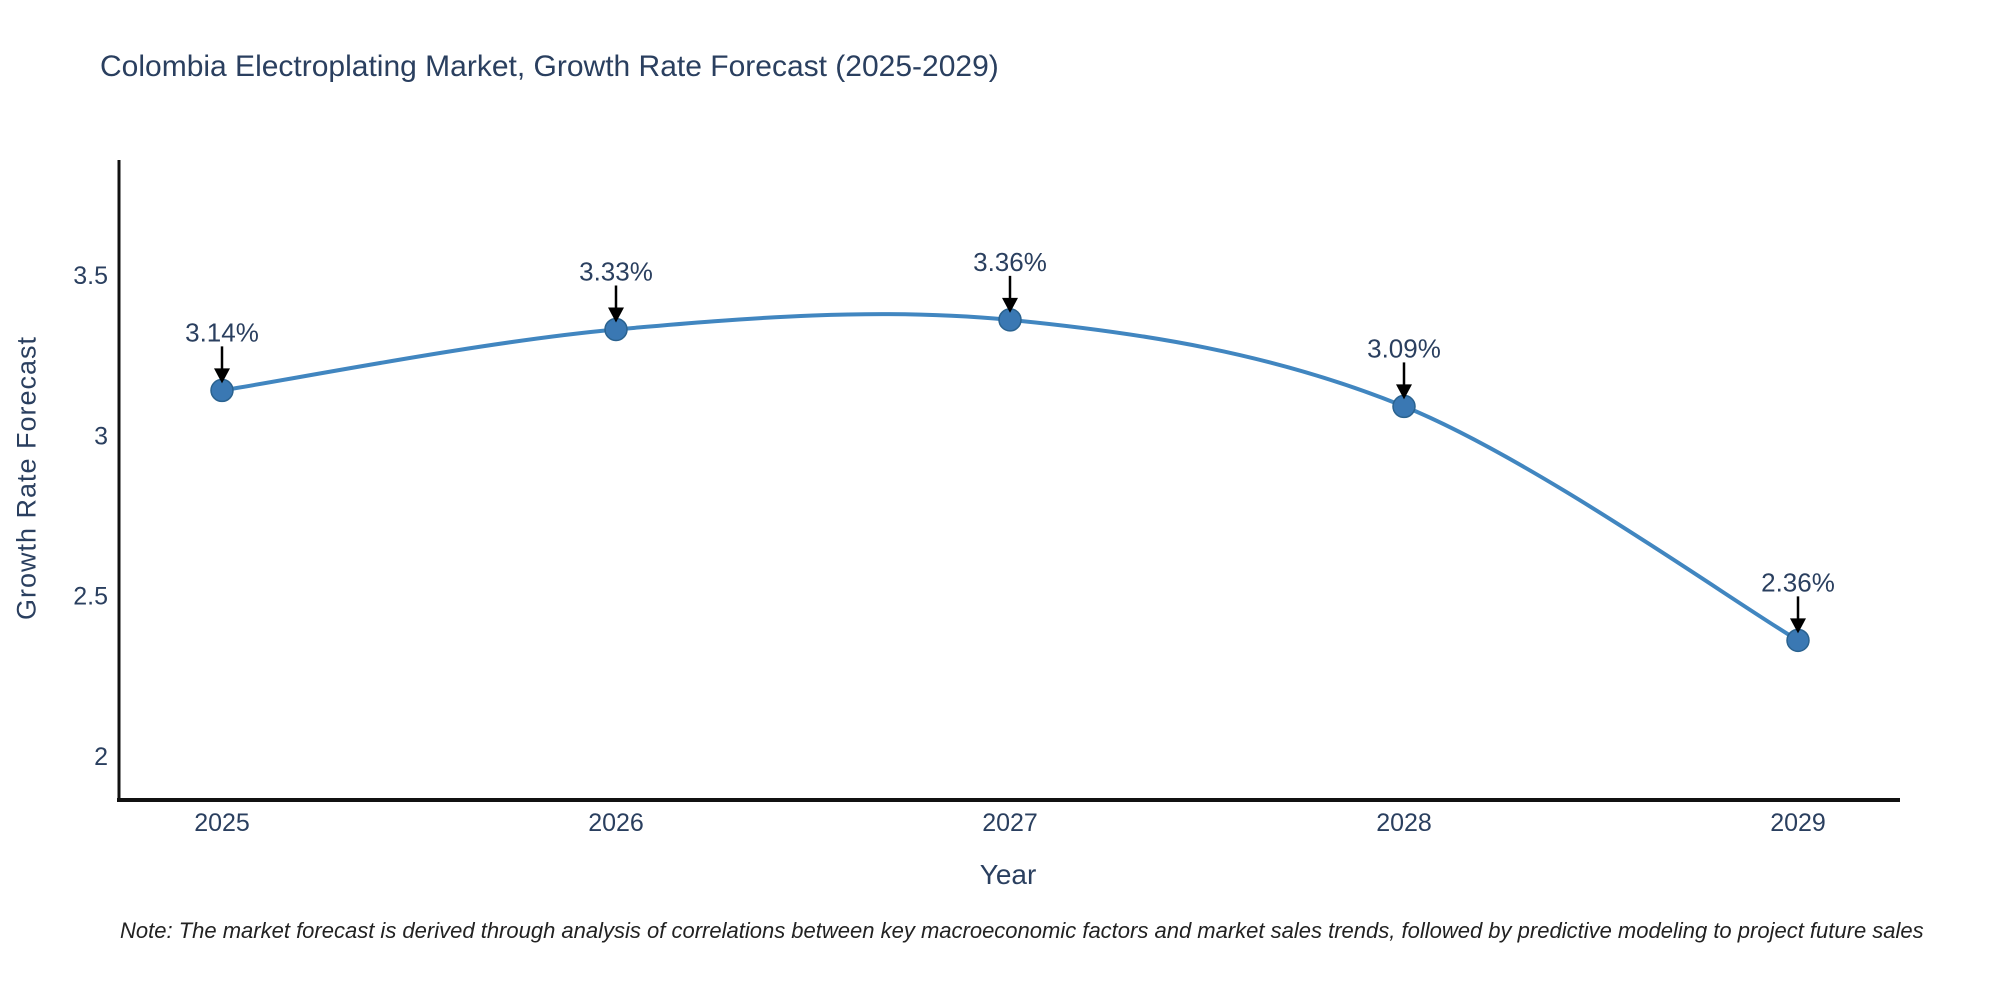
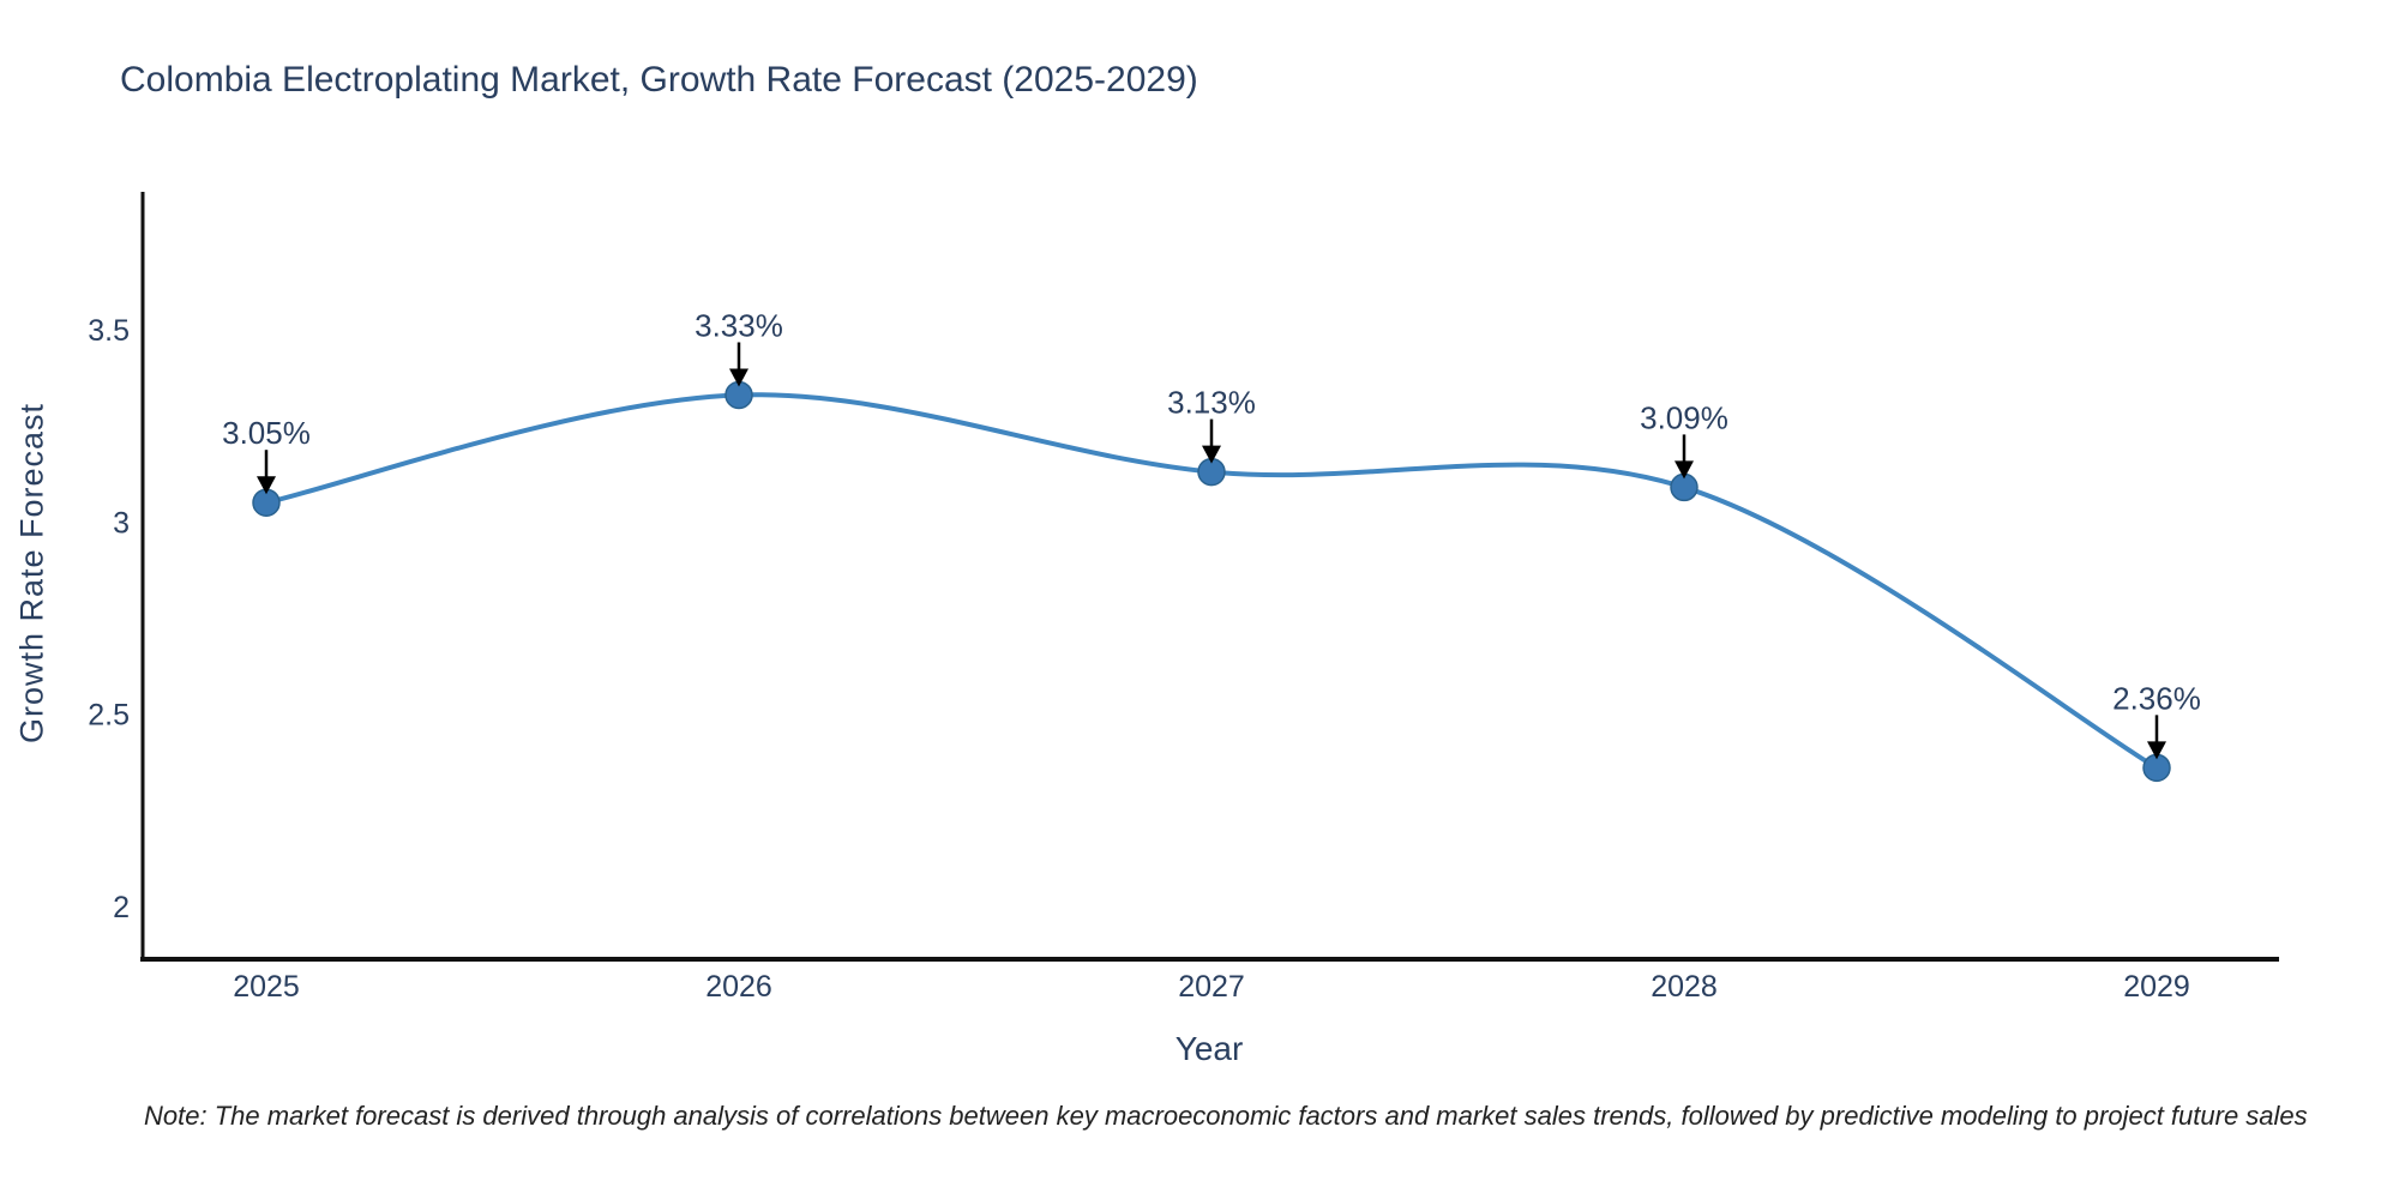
2025: 3.14% -> 3.05%
2027: 3.36% -> 3.13%
